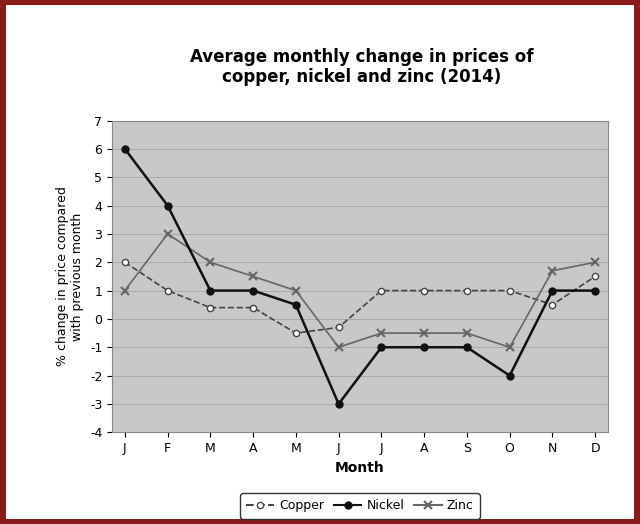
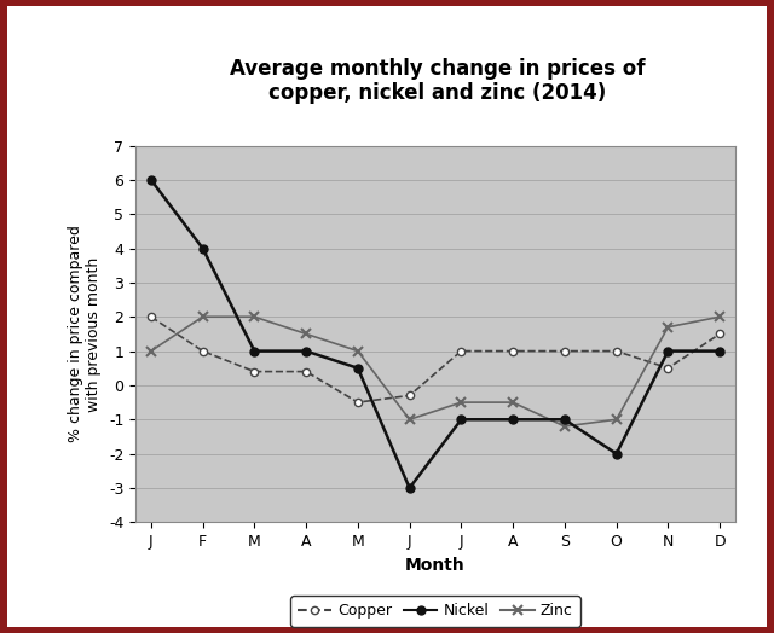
Zinc/F: 3.0 -> 2.0
Zinc/S: -0.5 -> -1.2
